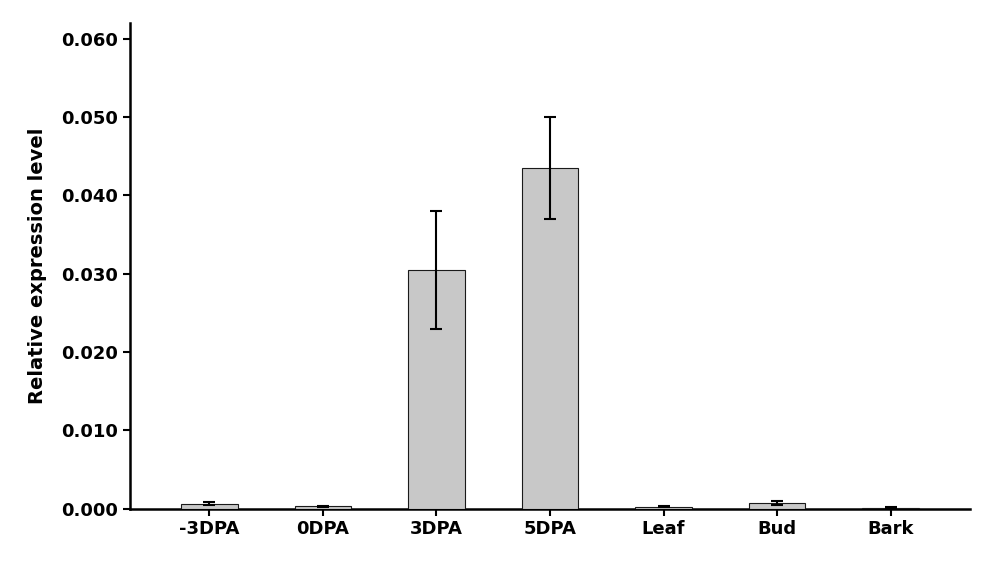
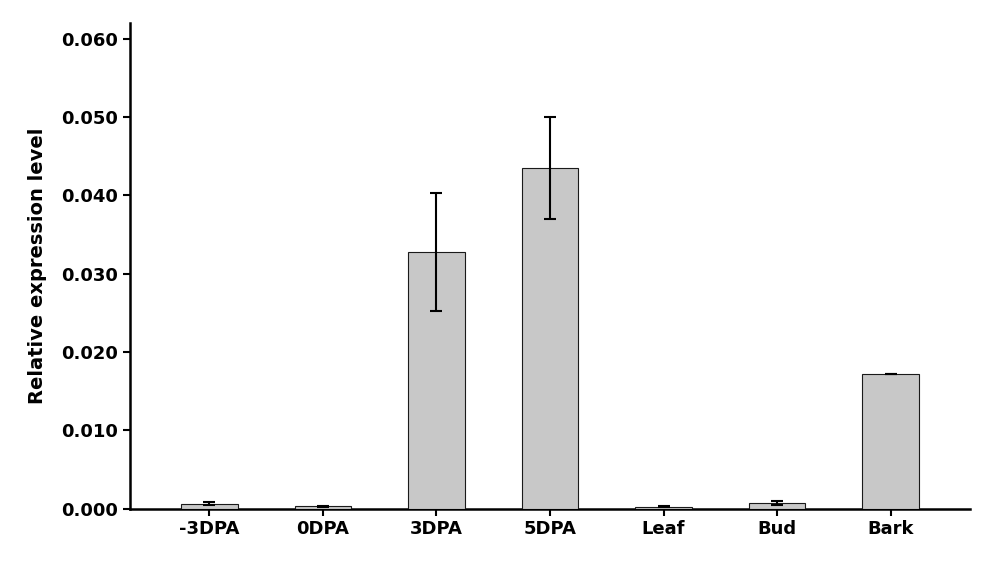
3DPA: 0.0305 -> 0.0328
Bark: 0.0001 -> 0.0172
